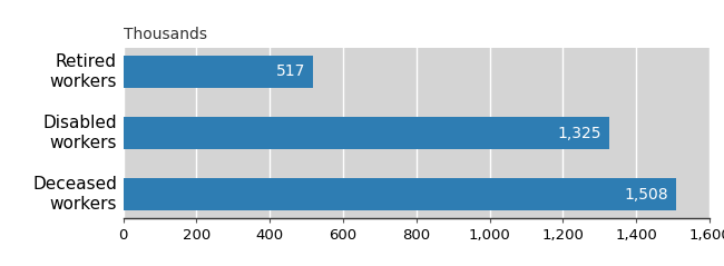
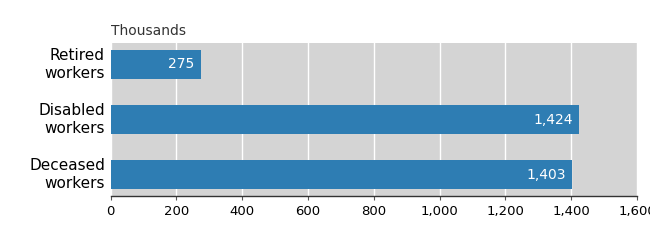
Retired workers: 517 -> 275
Disabled workers: 1,325 -> 1,424
Deceased workers: 1,508 -> 1,403
